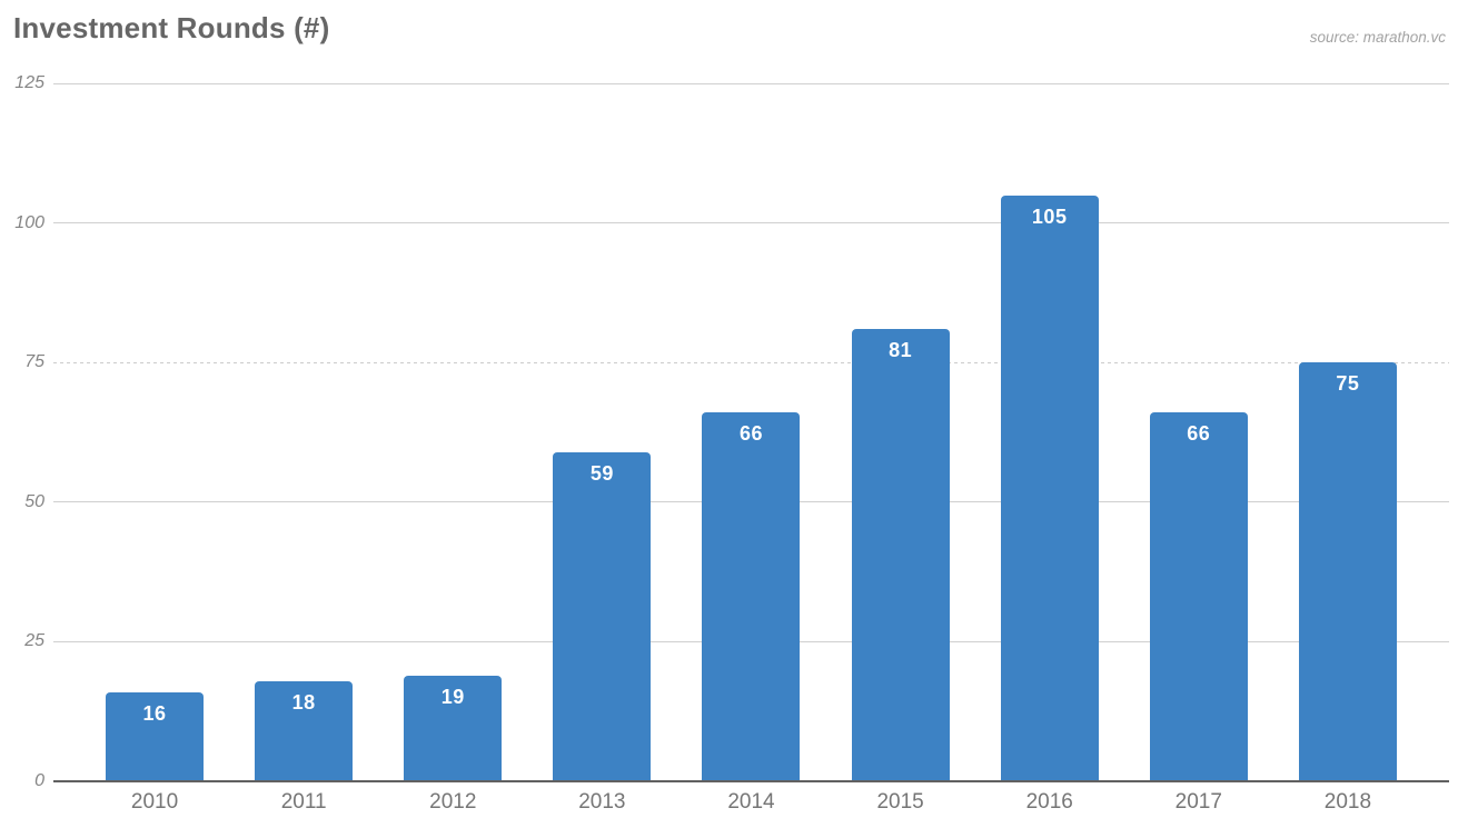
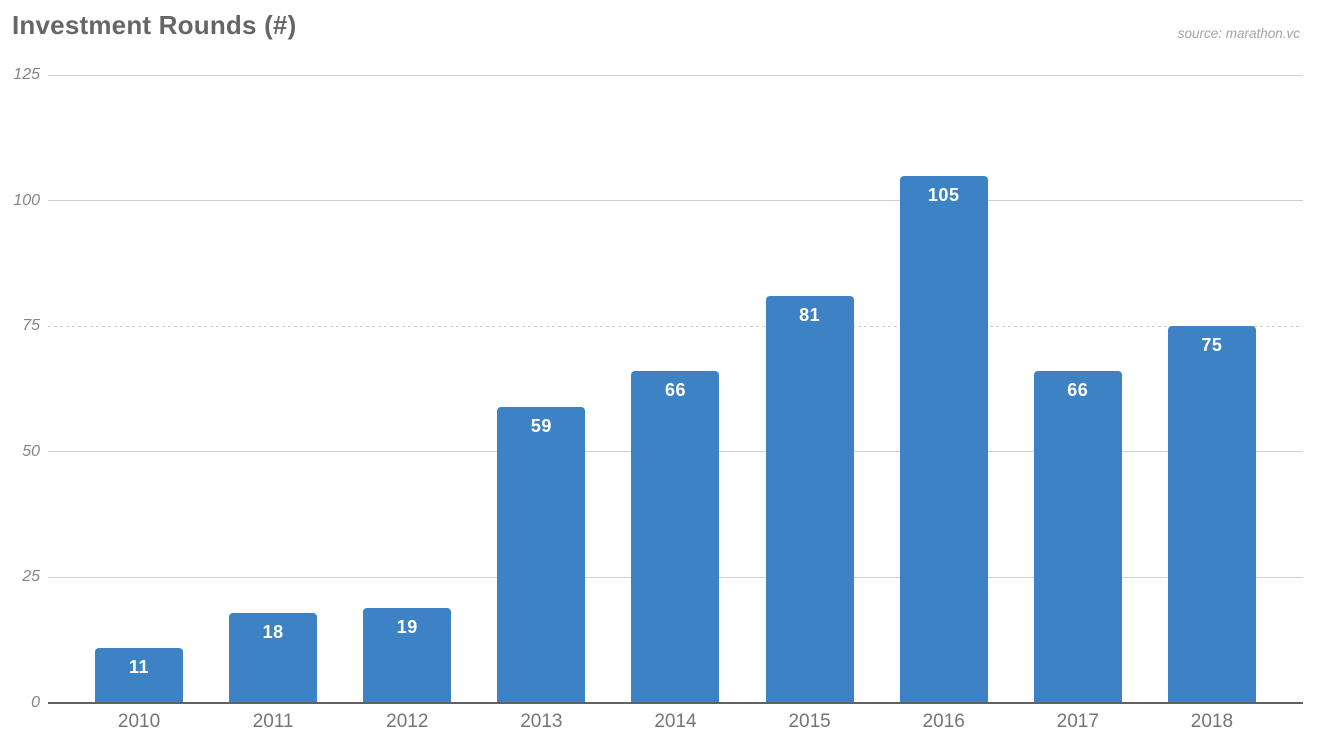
2010: 16 -> 11
